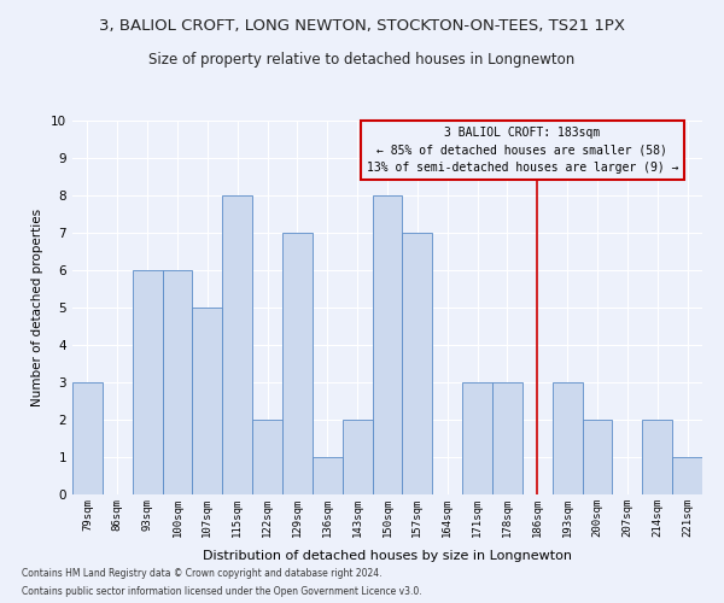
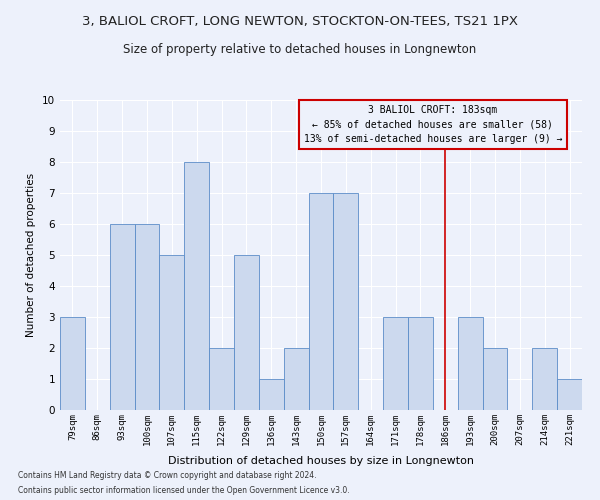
129sqm: 7 -> 5
150sqm: 8 -> 7
